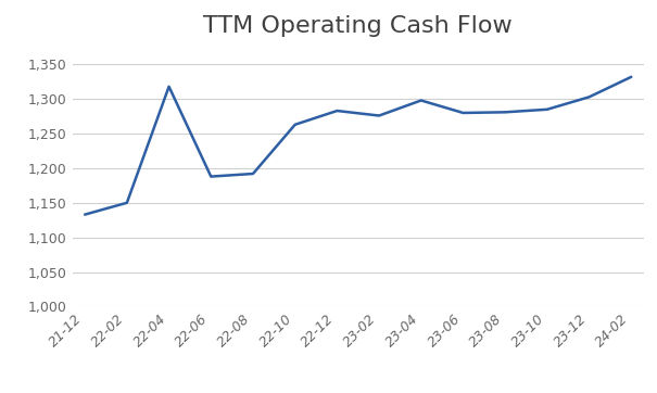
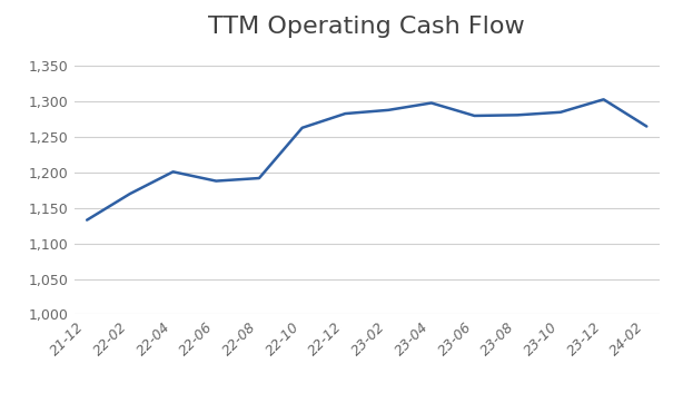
22-02: 1,150 -> 1,170
22-04: 1,318 -> 1,201
23-02: 1,276 -> 1,288
24-02: 1,332 -> 1,265
